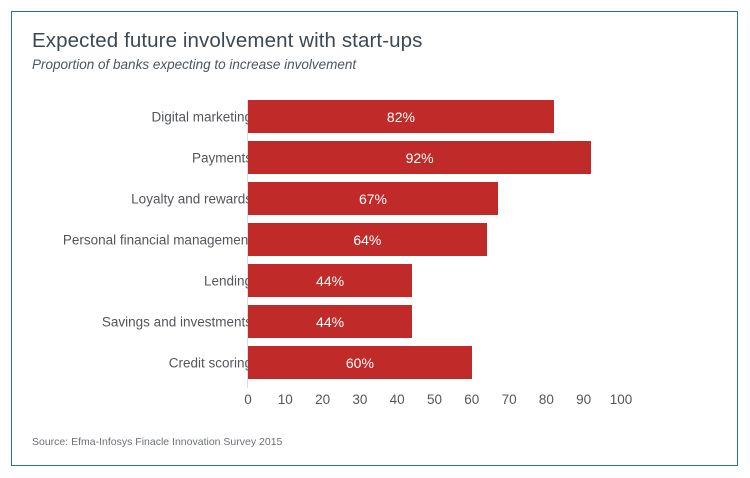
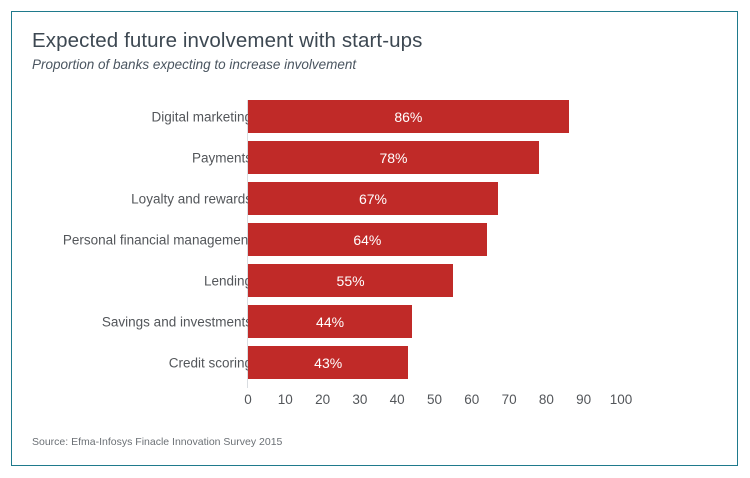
Digital marketing: 82% -> 86%
Payments: 92% -> 78%
Lending: 44% -> 55%
Credit scoring: 60% -> 43%
